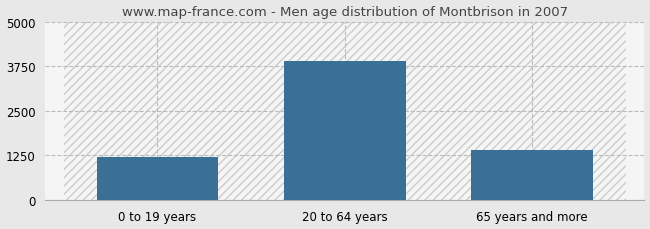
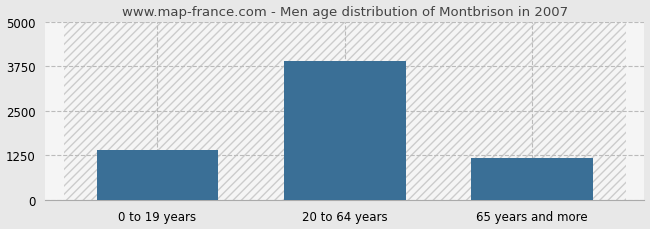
0 to 19 years: 1200 -> 1400
65 years and more: 1400 -> 1180
